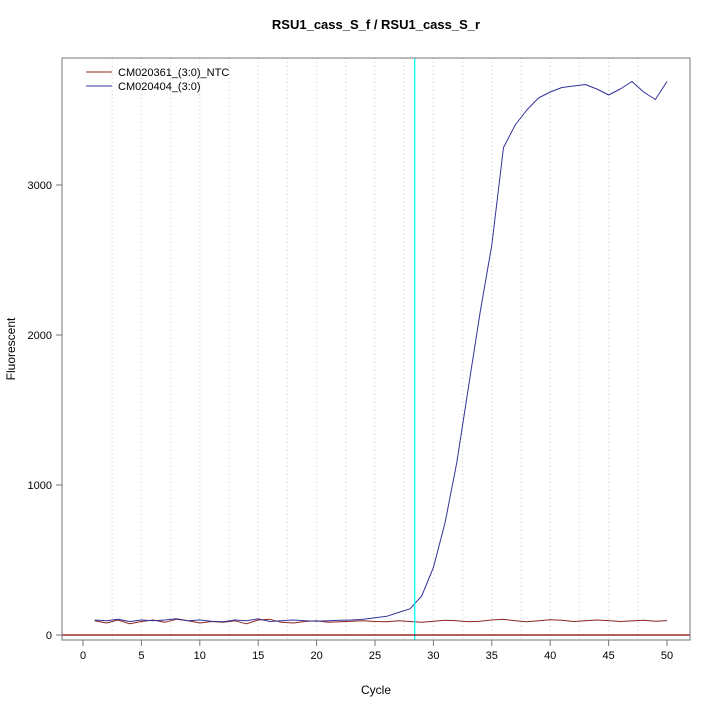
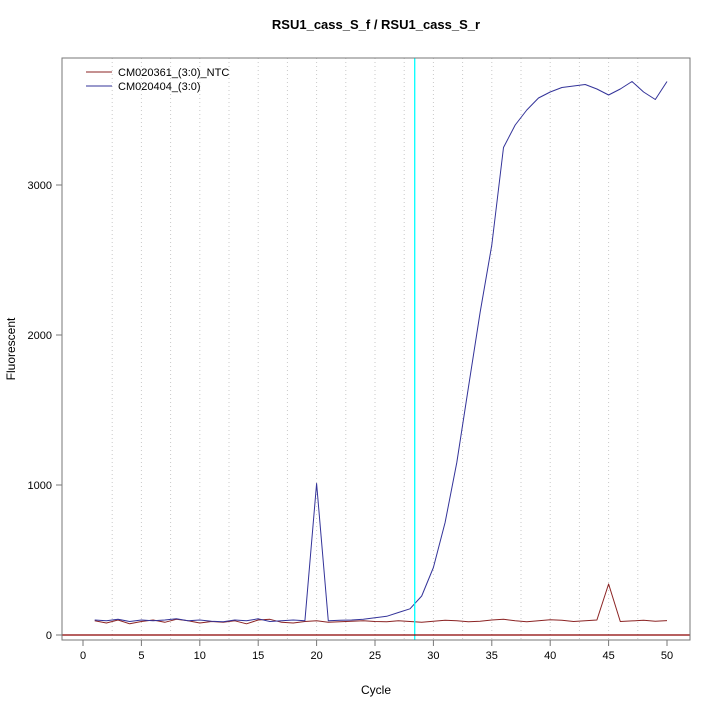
CM020404_(3:0)/20: 90 -> 1010
CM020361_(3:0)_NTC/45: 100 -> 340
